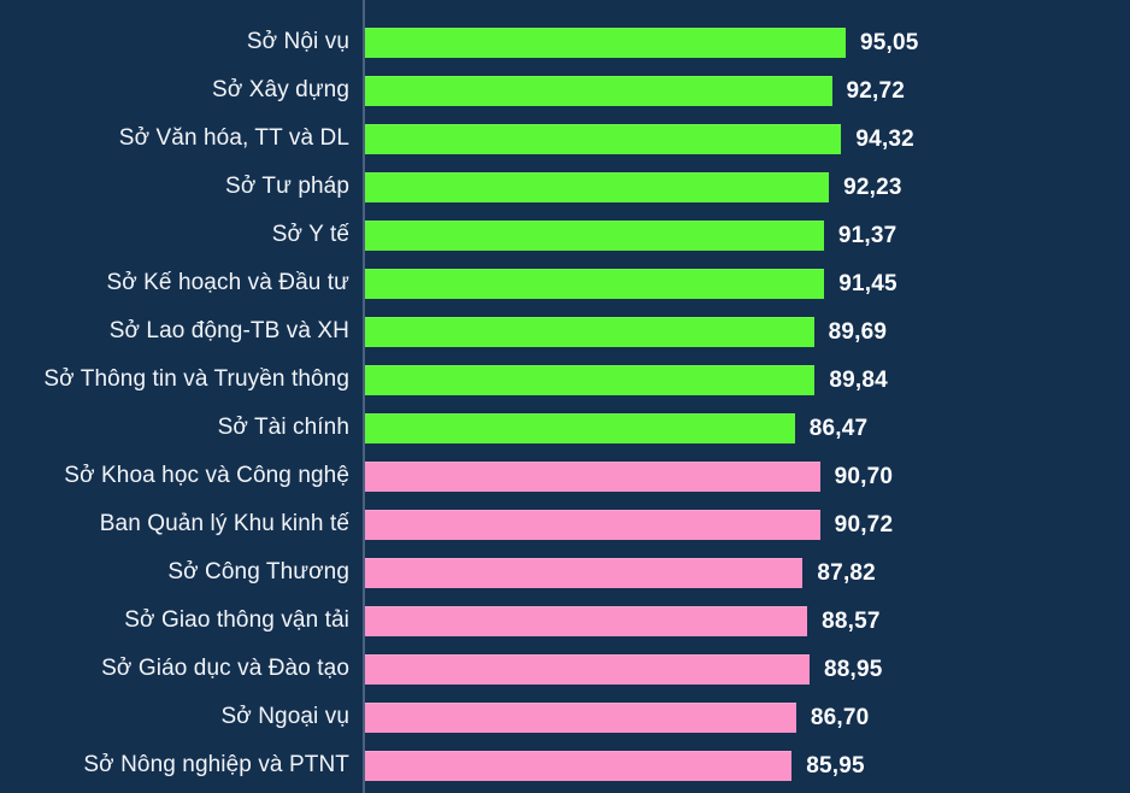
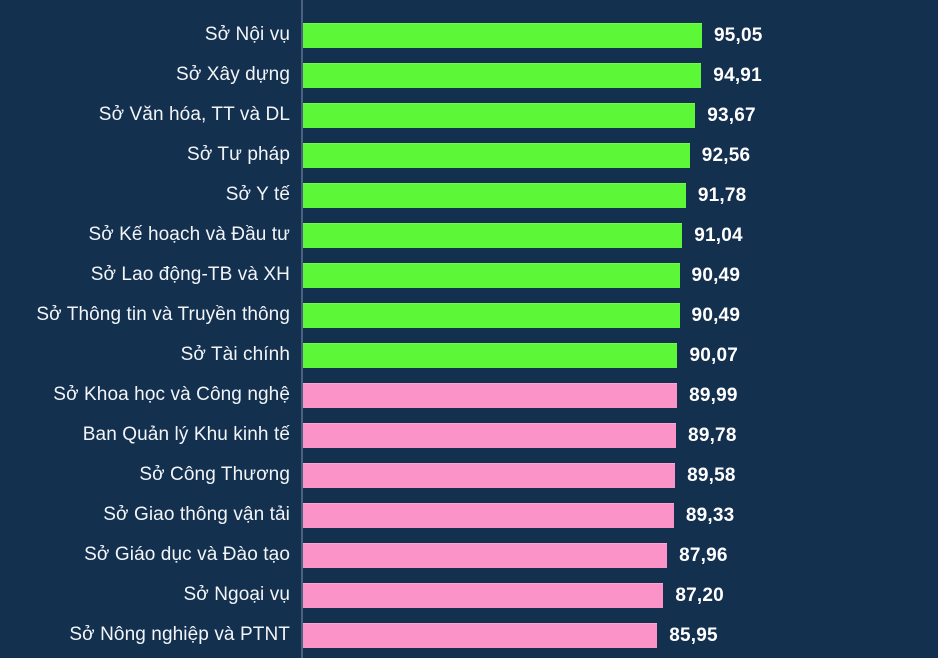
Sở Xây dựng: 92,72 -> 94,91
Sở Văn hóa, TT và DL: 94,32 -> 93,67
Sở Tư pháp: 92,23 -> 92,56
Sở Y tế: 91,37 -> 91,78
Sở Kế hoạch và Đầu tư: 91,45 -> 91,04
Sở Lao động-TB và XH: 89,69 -> 90,49
Sở Thông tin và Truyền thông: 89,84 -> 90,49
Sở Tài chính: 86,47 -> 90,07
Sở Khoa học và Công nghệ: 90,70 -> 89,99
Ban Quản lý Khu kinh tế: 90,72 -> 89,78
Sở Công Thương: 87,82 -> 89,58
Sở Giao thông vận tải: 88,57 -> 89,33
Sở Giáo dục và Đào tạo: 88,95 -> 87,96
Sở Ngoại vụ: 86,70 -> 87,20
